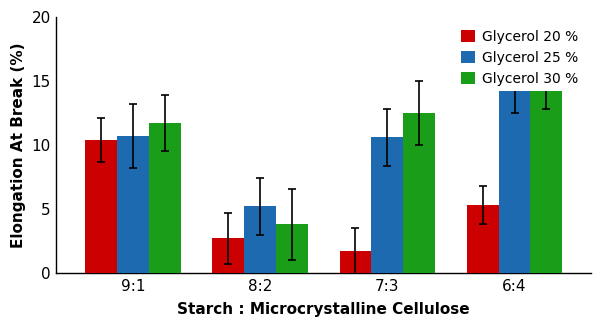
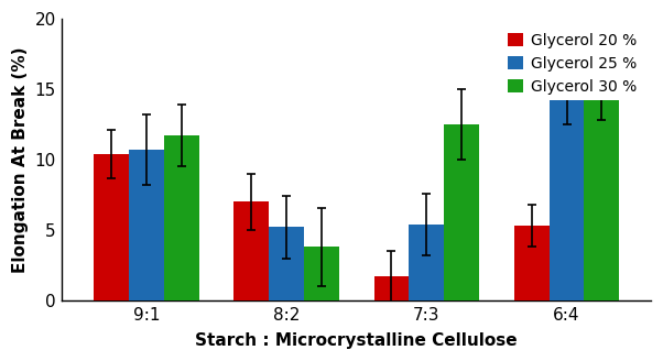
Glycerol 20 %/8:2: 2.7 -> 7.0
Glycerol 25 %/7:3: 10.6 -> 5.4
